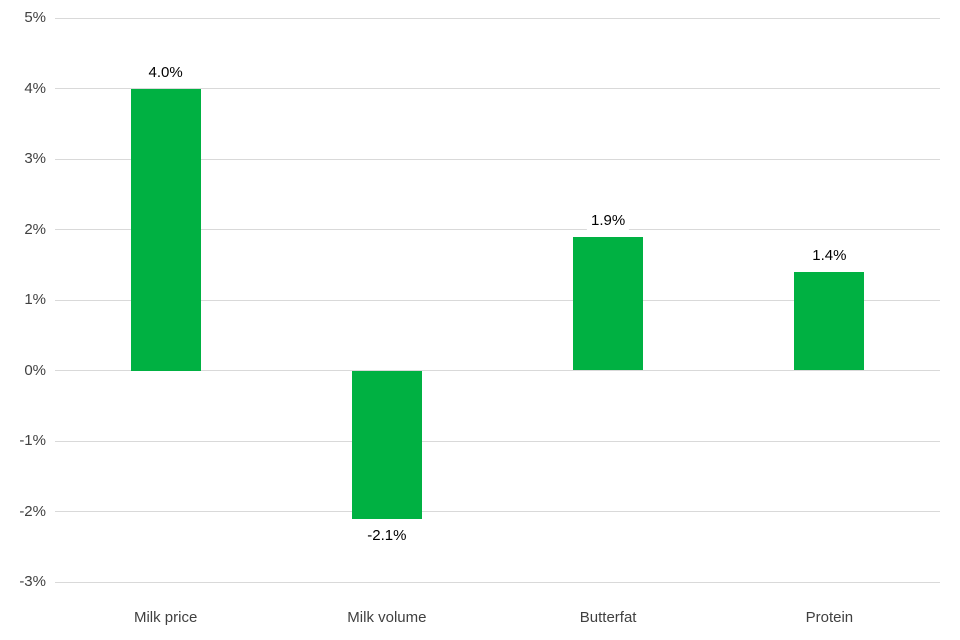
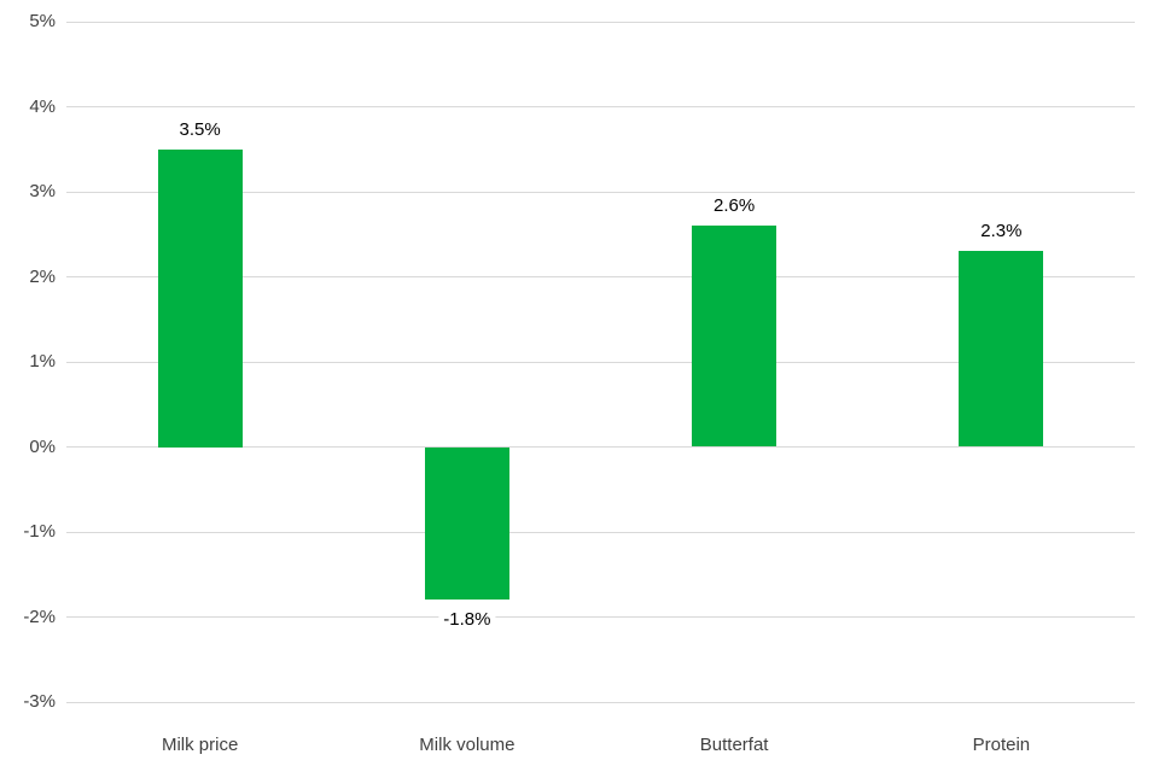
Milk price: 4.0% -> 3.5%
Milk volume: -2.1% -> -1.8%
Butterfat: 1.9% -> 2.6%
Protein: 1.4% -> 2.3%
